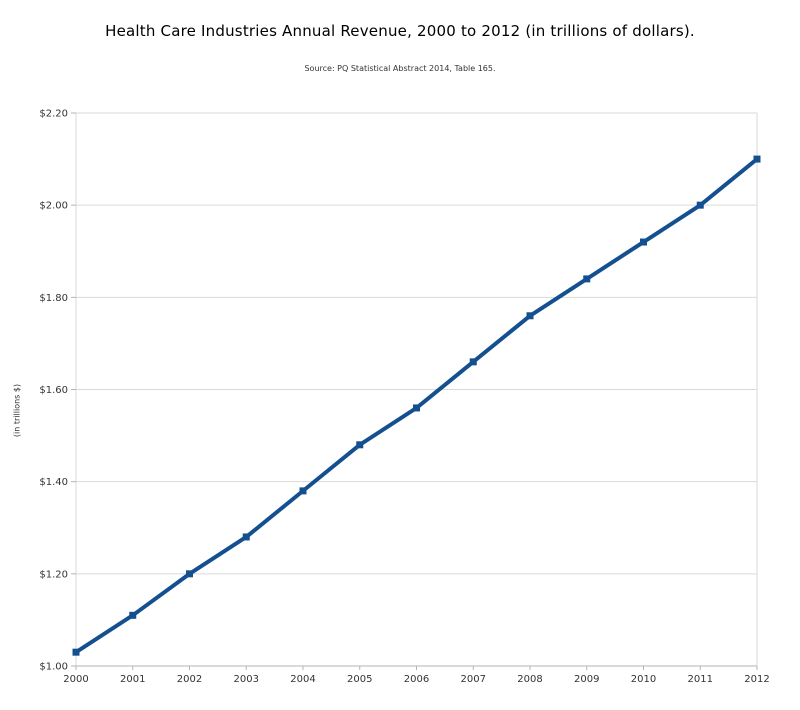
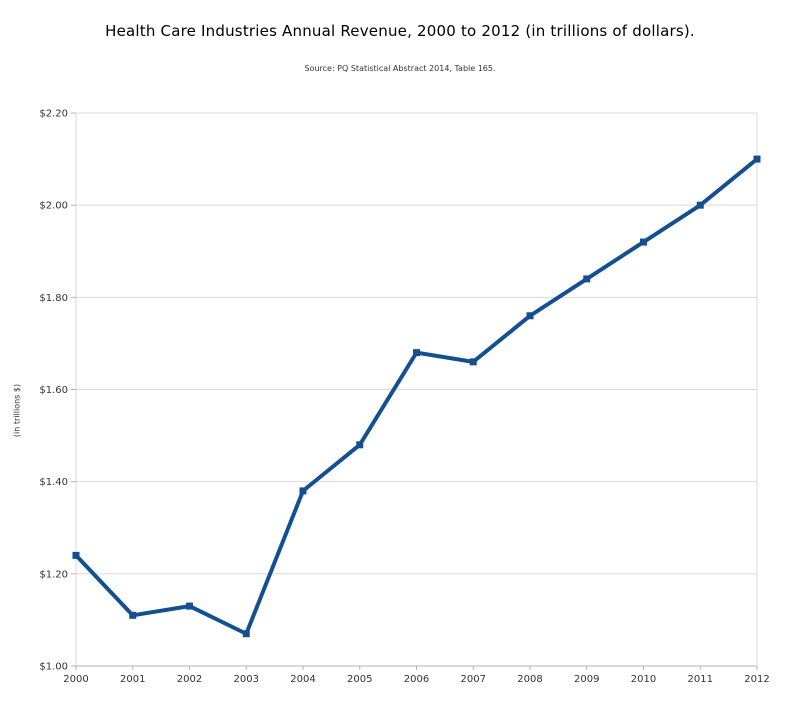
2000: $1.03 -> $1.24
2002: $1.20 -> $1.13
2003: $1.28 -> $1.07
2006: $1.56 -> $1.68
